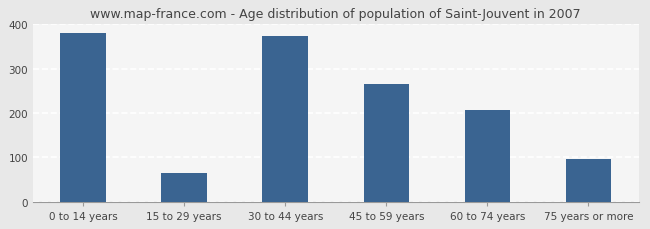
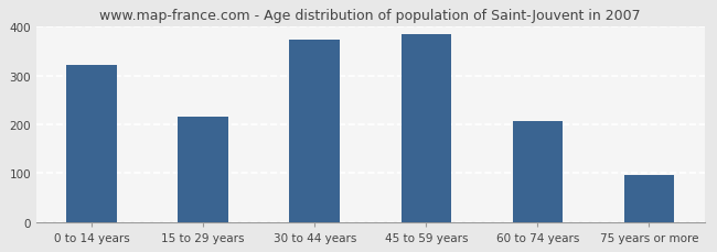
0 to 14 years: 380 -> 322
15 to 29 years: 65 -> 216
45 to 59 years: 265 -> 385
